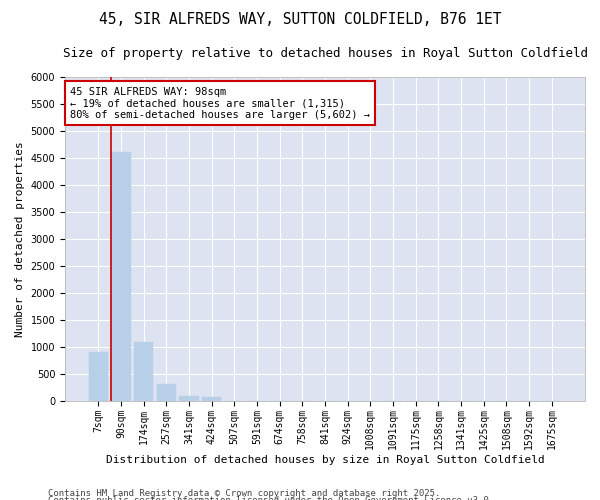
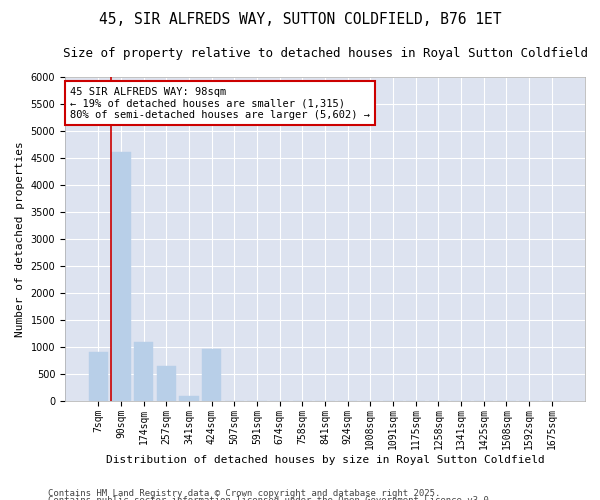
257sqm: 300 -> 640
424sqm: 60 -> 960
